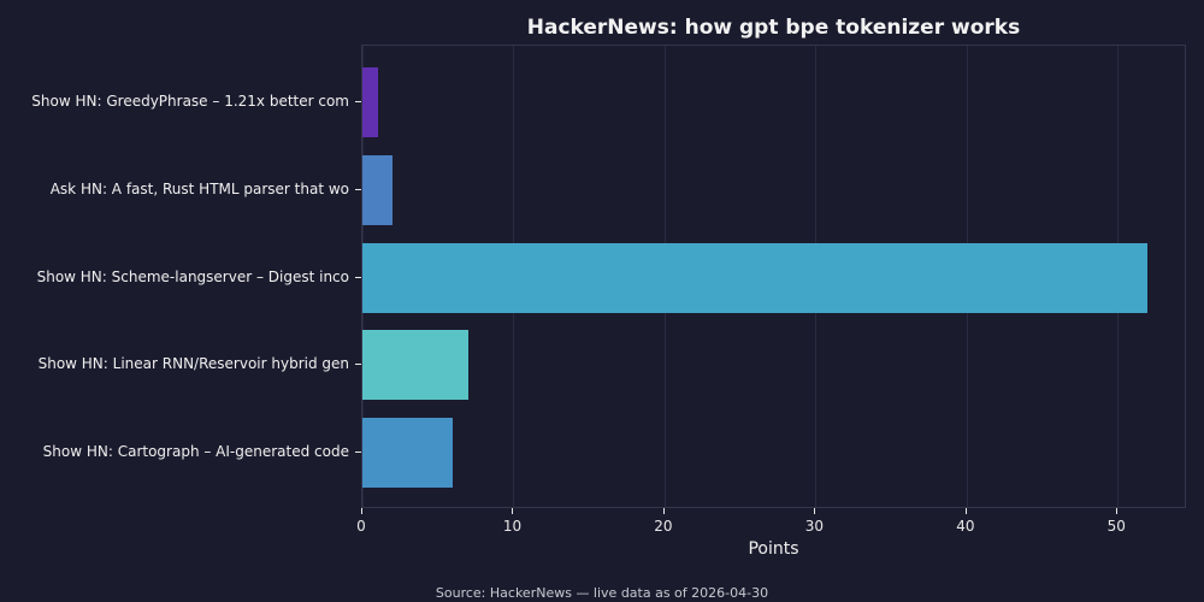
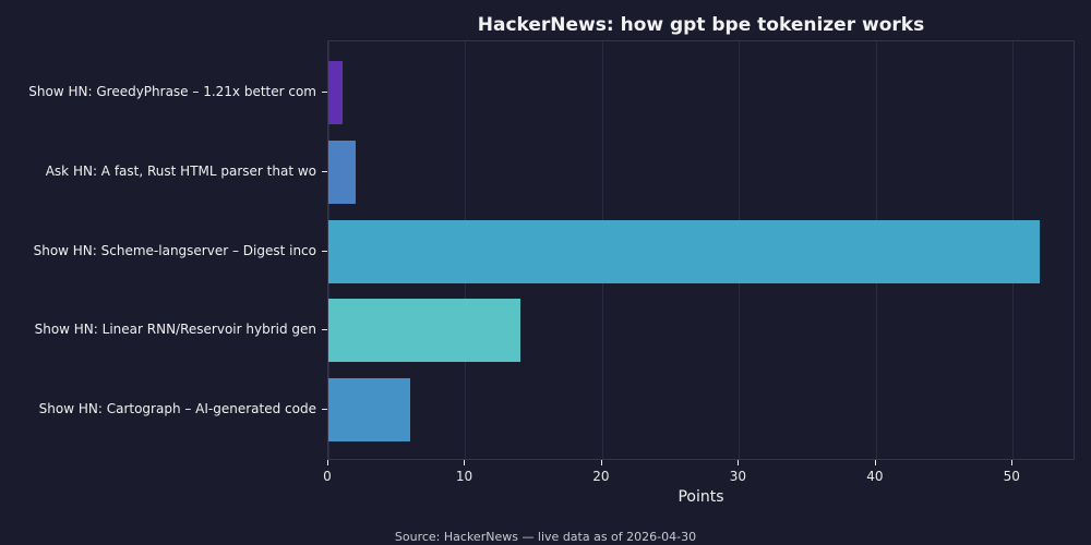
Show HN: Linear RNN/Reservoir hybrid gen: 7 -> 14
